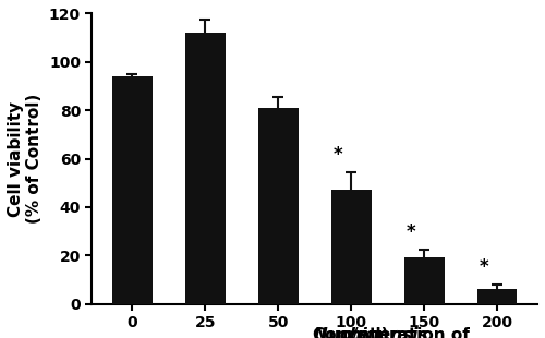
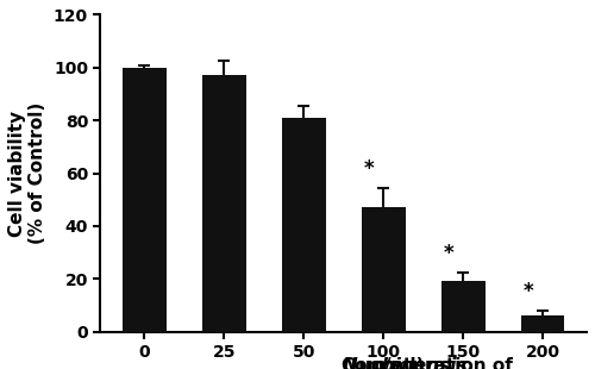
0: 94 -> 100
25: 112 -> 97
